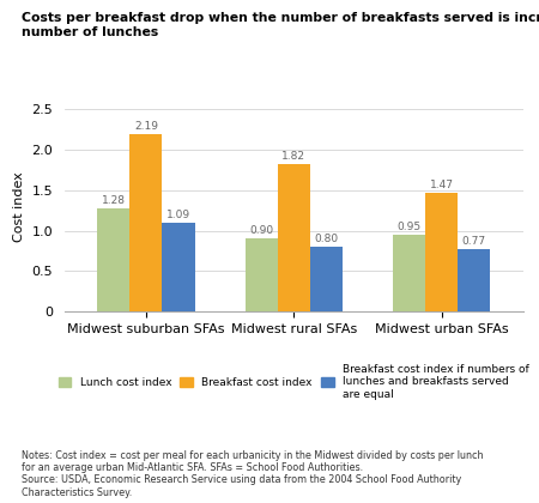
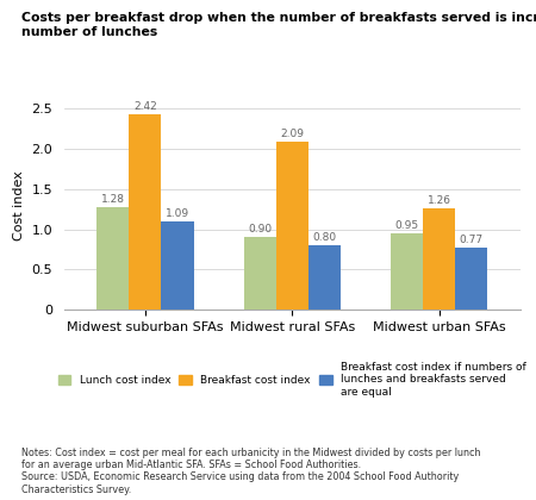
Breakfast cost index/Midwest suburban SFAs: 2.19 -> 2.42
Breakfast cost index/Midwest rural SFAs: 1.82 -> 2.09
Breakfast cost index/Midwest urban SFAs: 1.47 -> 1.26
